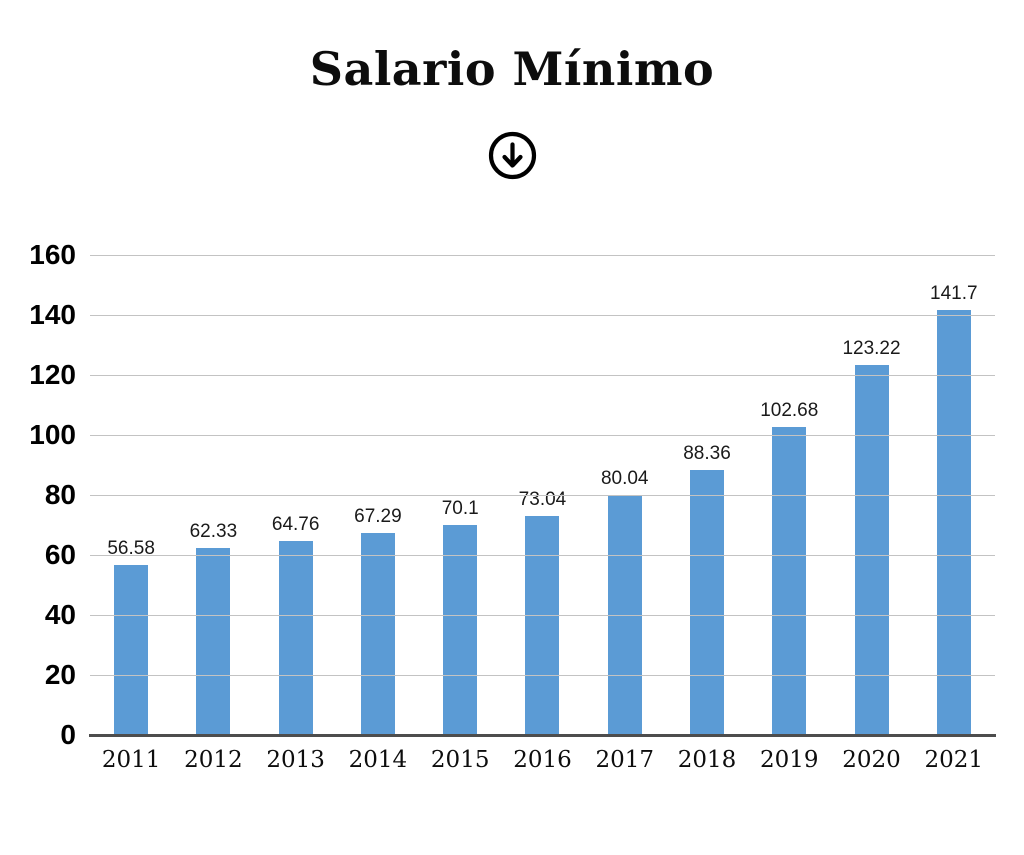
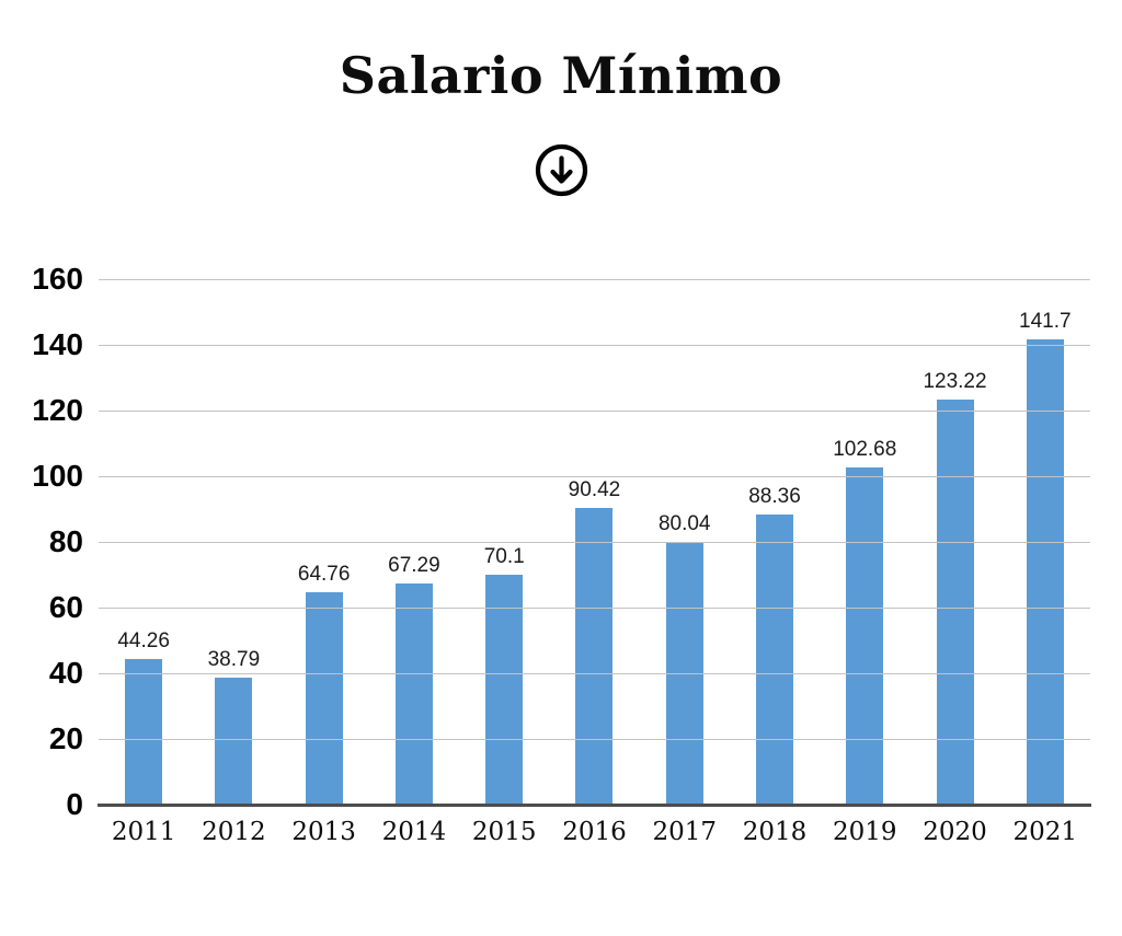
2011: 56.58 -> 44.26
2012: 62.33 -> 38.79
2016: 73.04 -> 90.42
